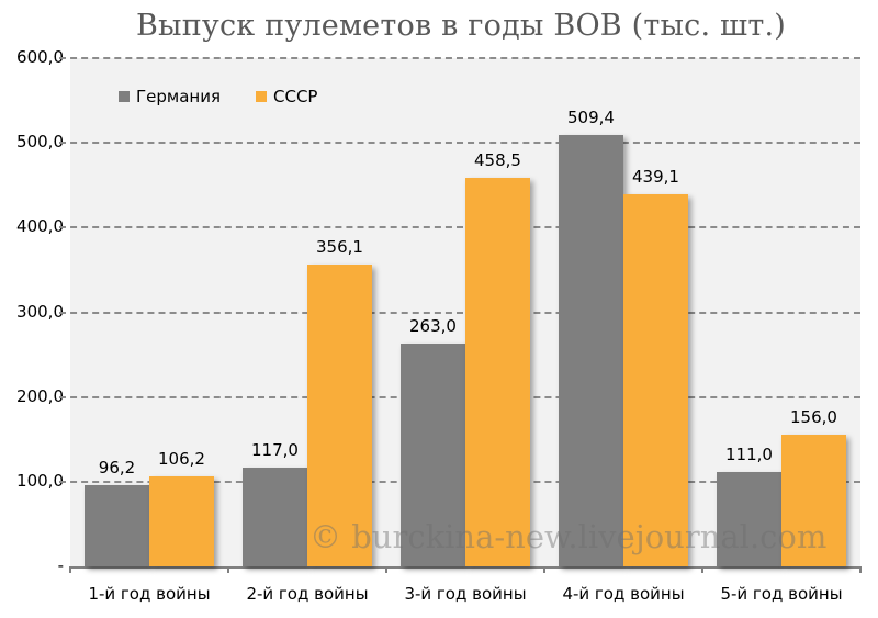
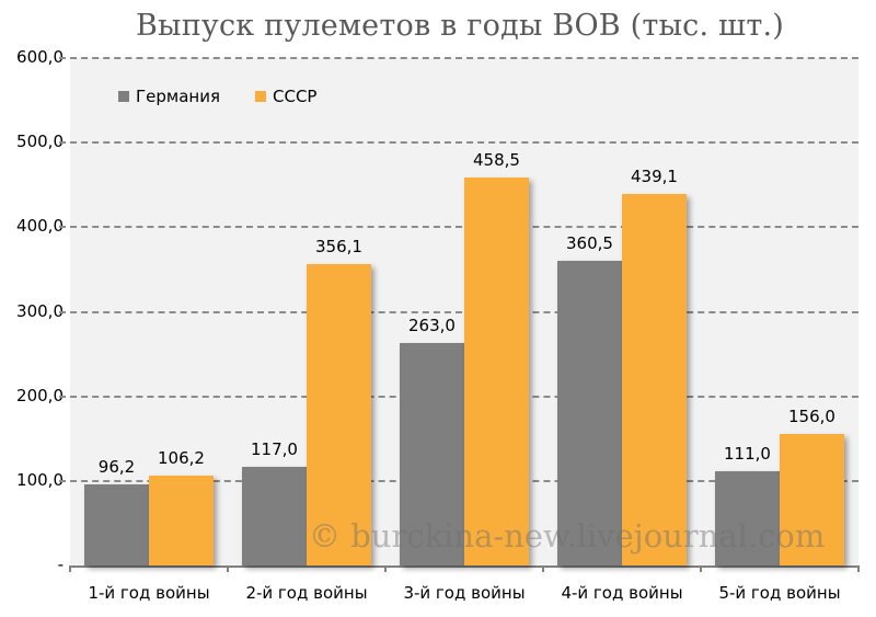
Германия/4-й год войны: 509,4 -> 360,5
